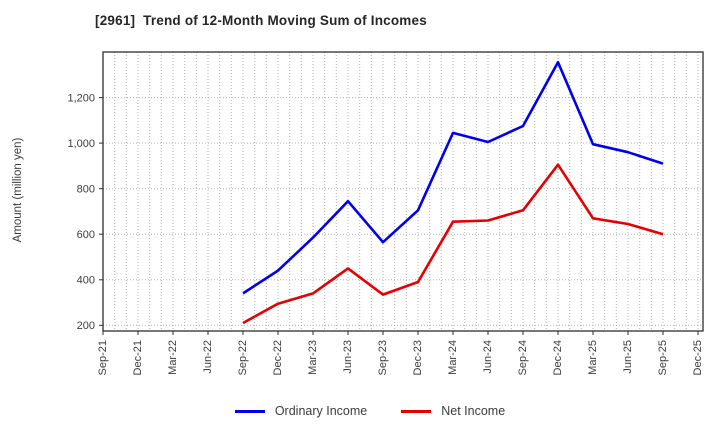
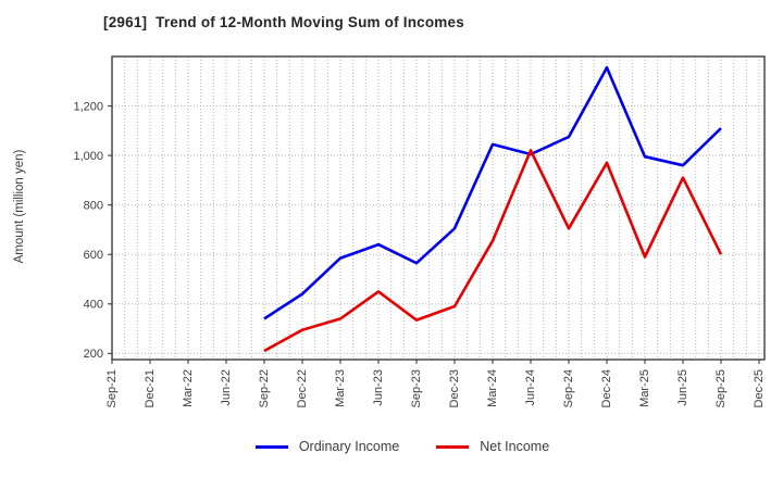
Ordinary Income/Jun-23: 740 -> 640
Net Income/Jun-24: 660 -> 1020
Net Income/Dec-24: 900 -> 970
Net Income/Mar-25: 670 -> 590
Net Income/Jun-25: 640 -> 910
Ordinary Income/Sep-25: 910 -> 1110
